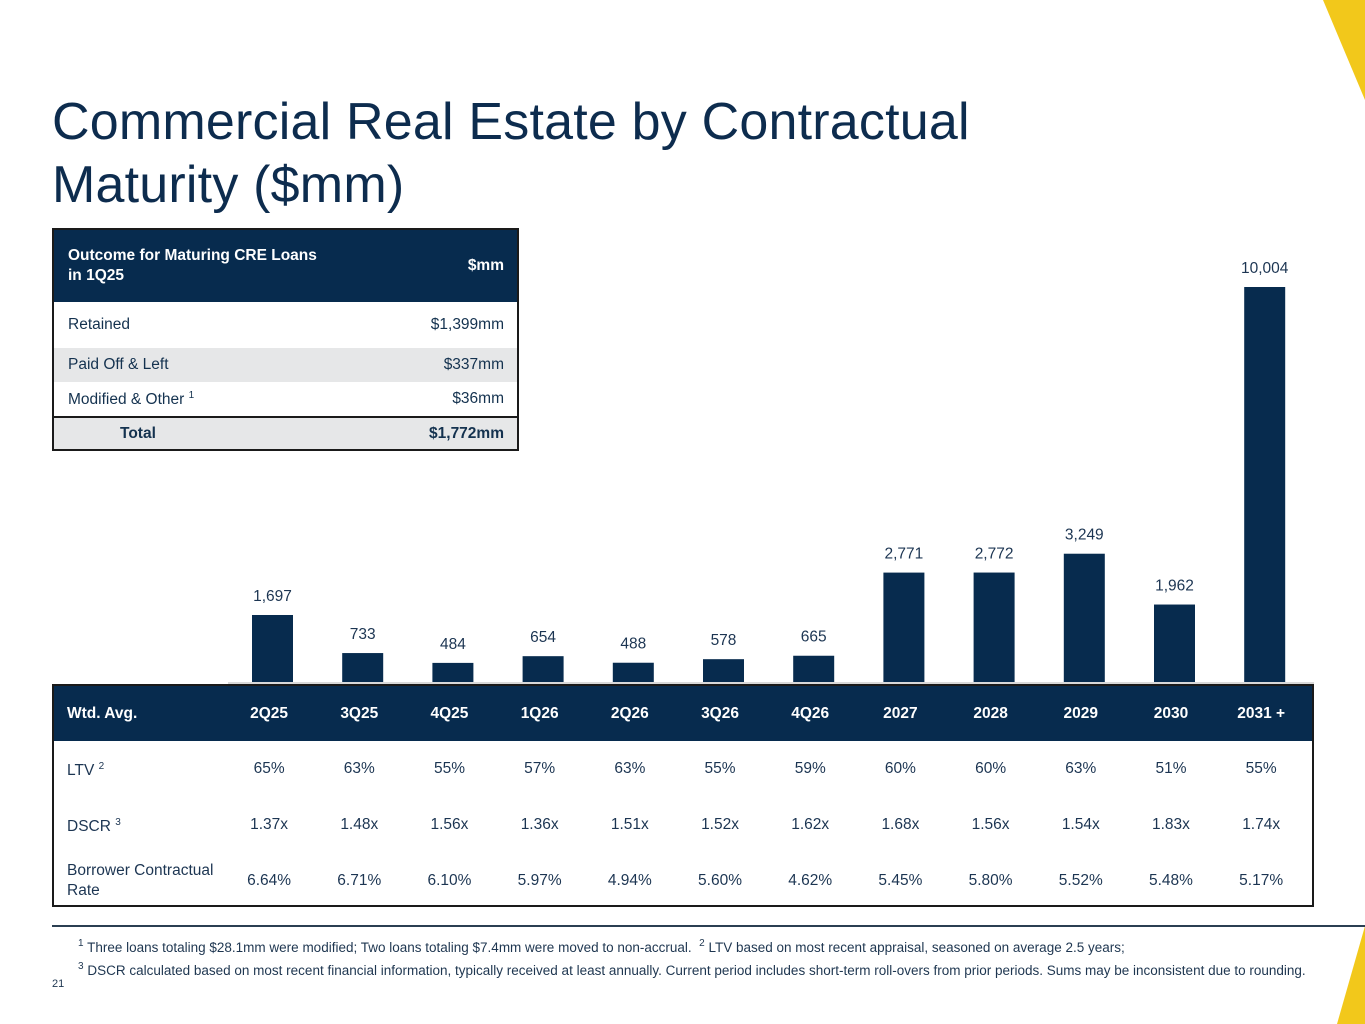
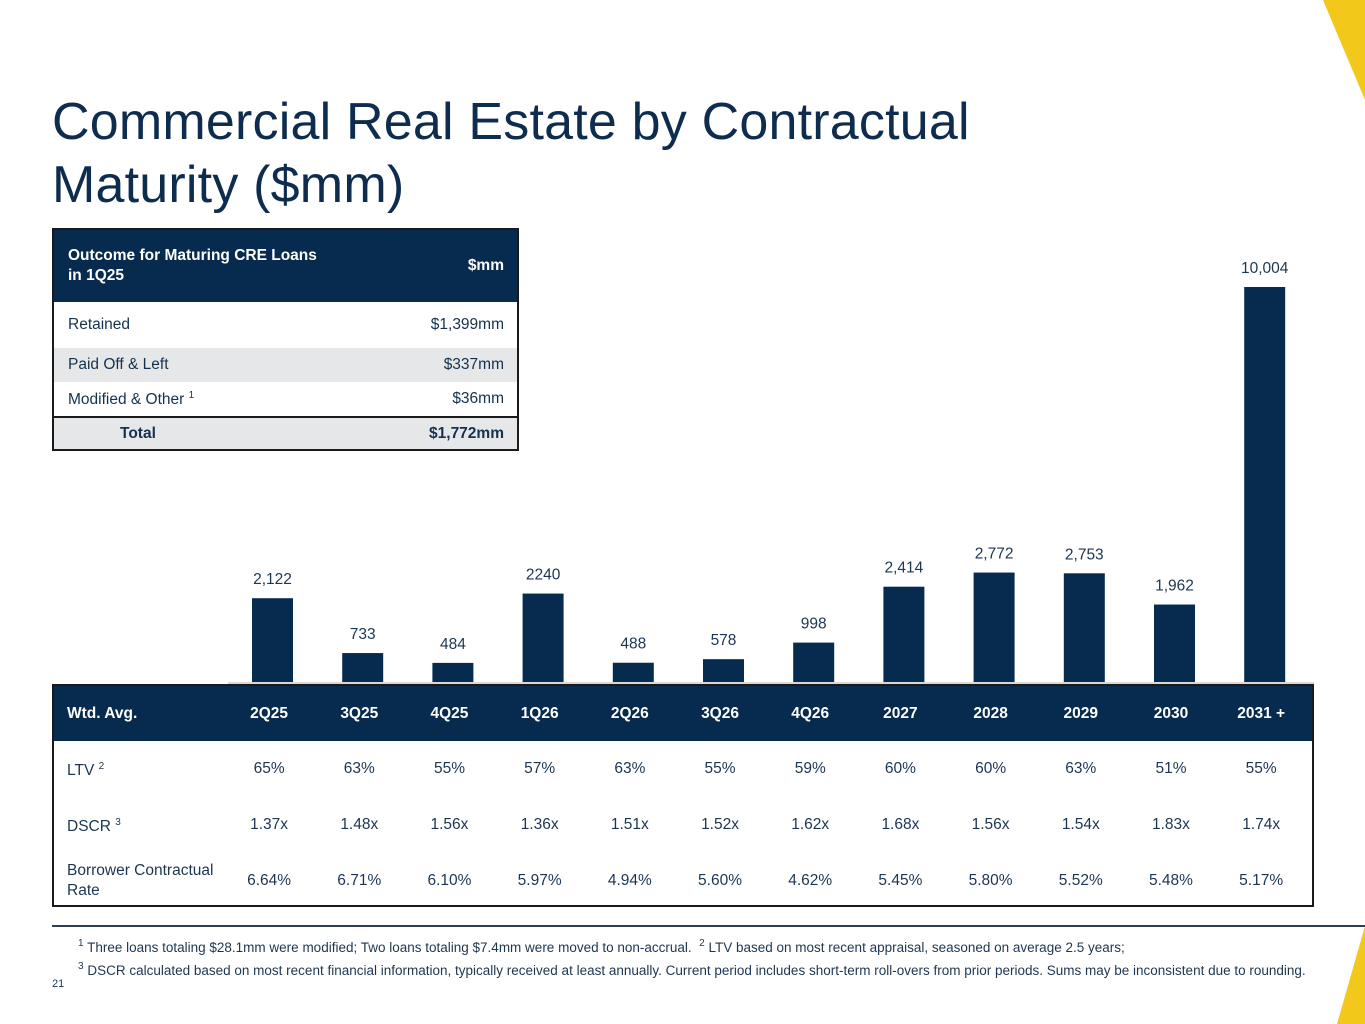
2Q25: 1,697 -> 2,122
1Q26: 654 -> 2240
4Q26: 665 -> 998
2027: 2,771 -> 2,414
2029: 3,249 -> 2,753
